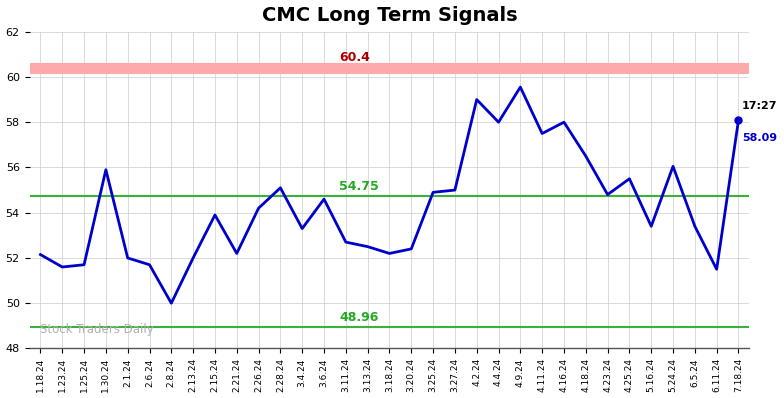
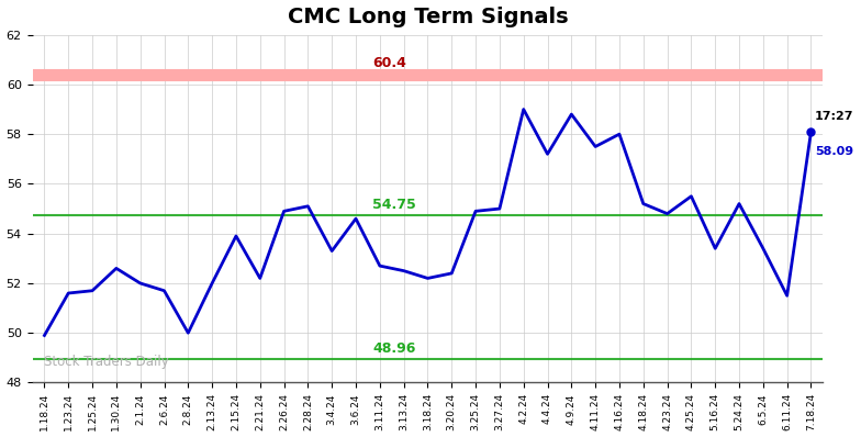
1.18.24: 52.15 -> 49.90
1.30.24: 55.90 -> 52.60
2.26.24: 54.20 -> 54.90
4.4.24: 58.00 -> 57.20
4.9.24: 59.55 -> 58.80
4.18.24: 56.50 -> 55.20
5.24.24: 56.05 -> 55.20
